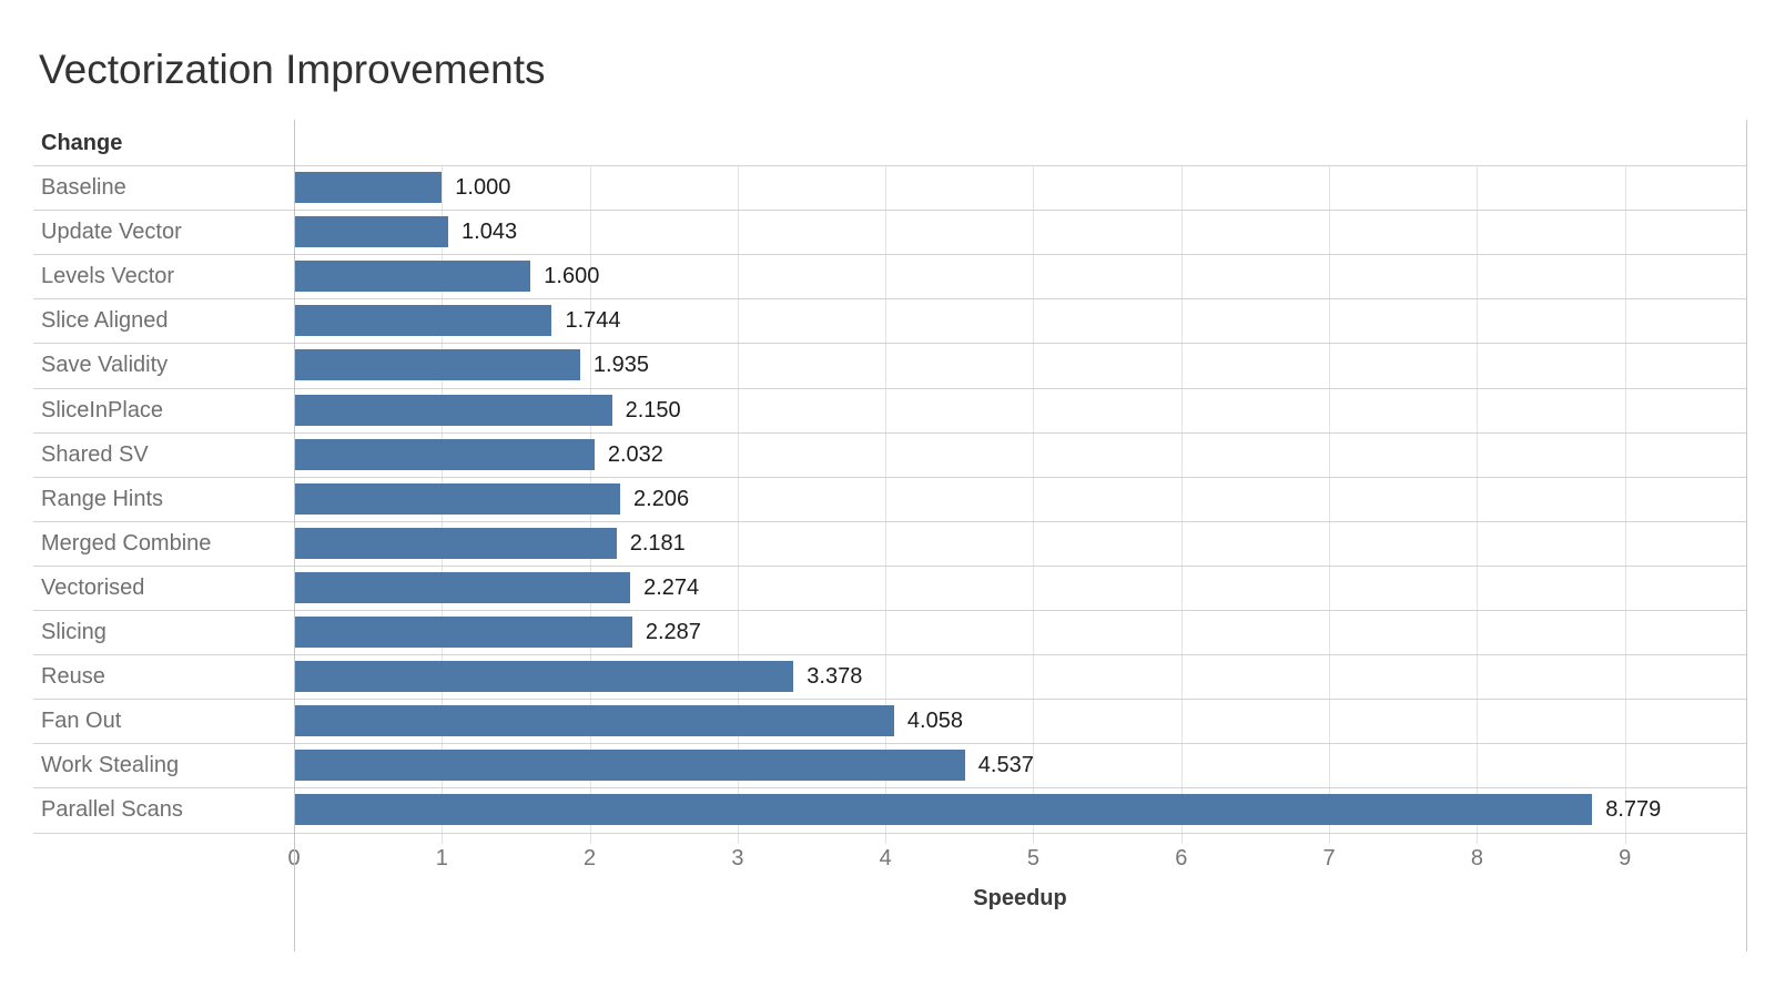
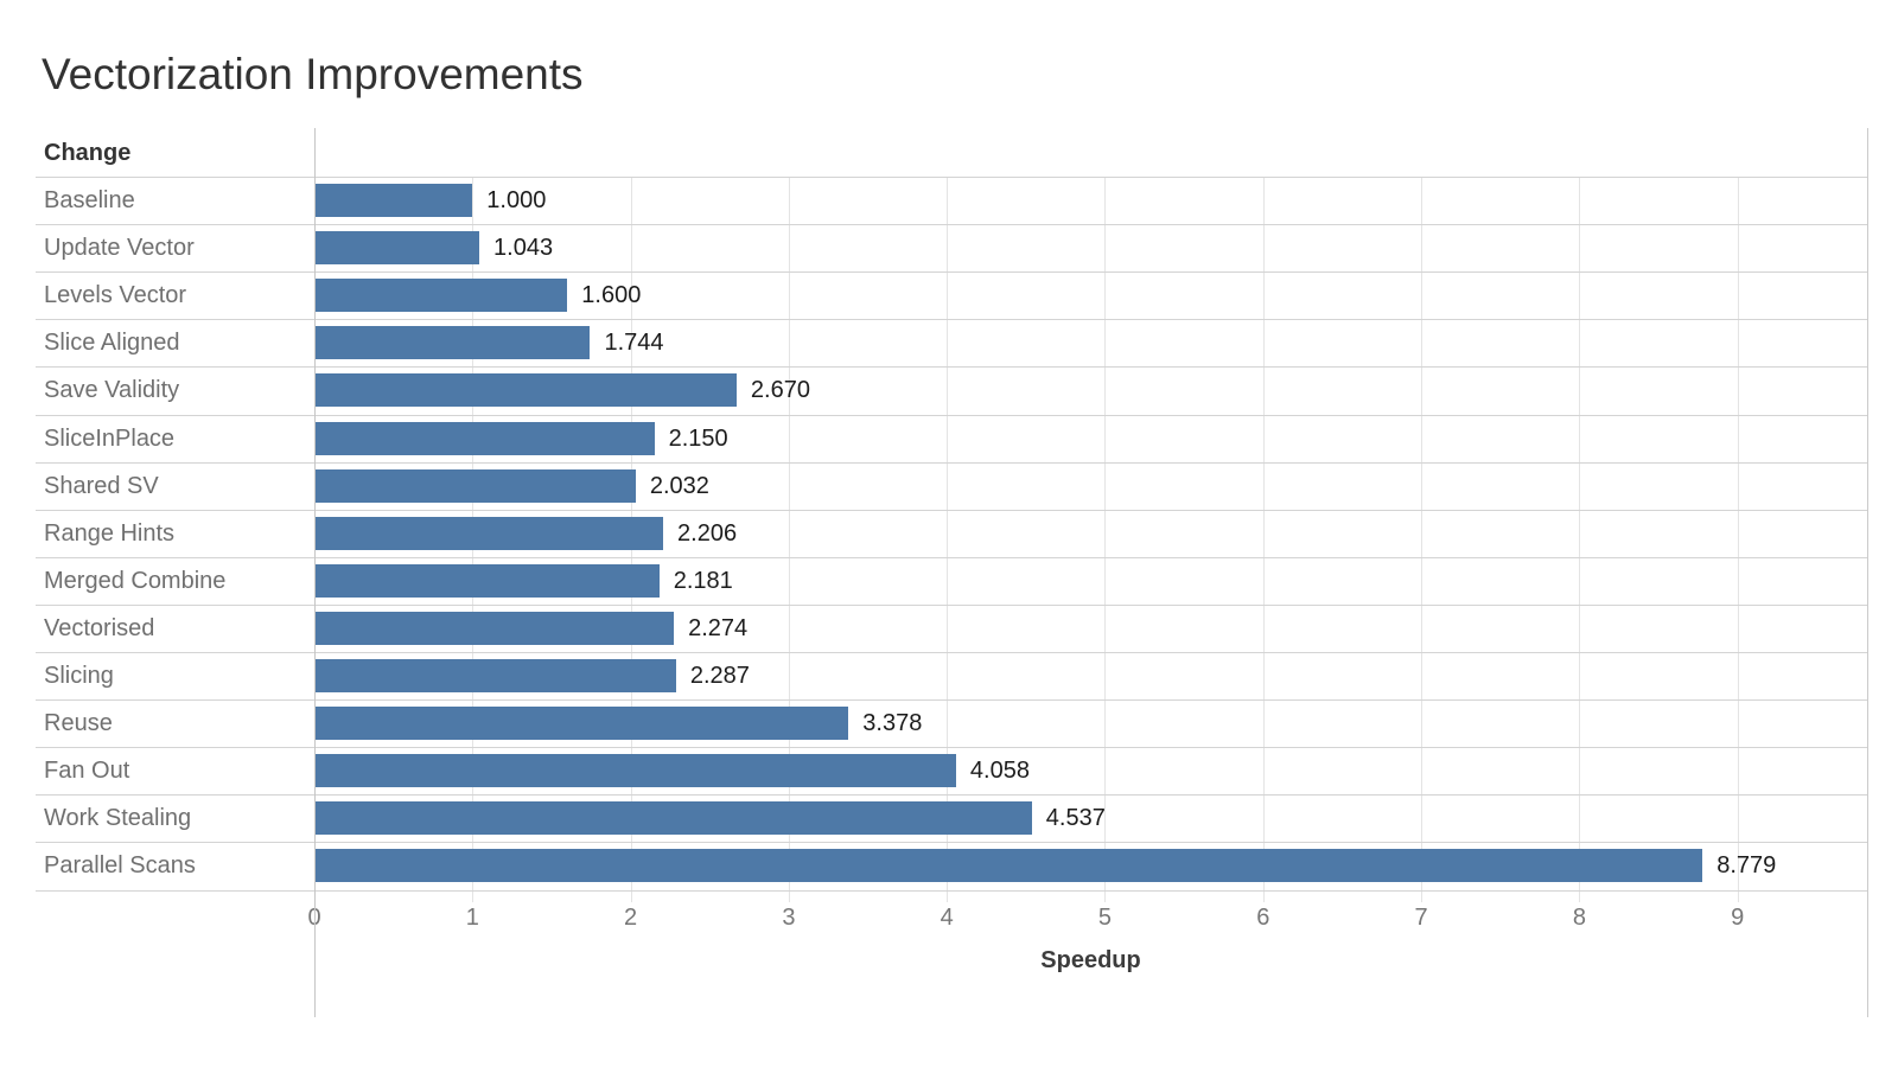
Save Validity: 1.935 -> 2.670
